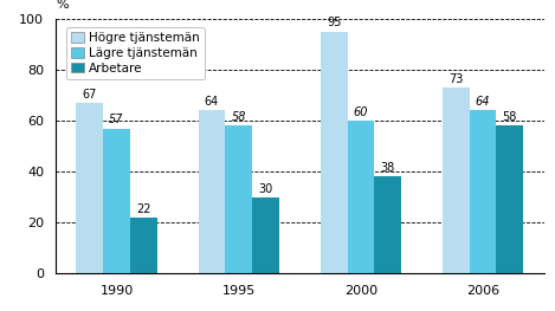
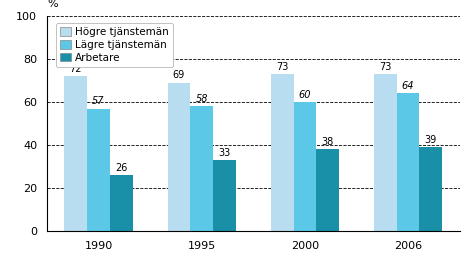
Högre tjänstemän/1990: 67 -> 72
Arbetare/1990: 22 -> 26
Högre tjänstemän/1995: 64 -> 69
Arbetare/1995: 30 -> 33
Högre tjänstemän/2000: 95 -> 73
Arbetare/2006: 58 -> 39
